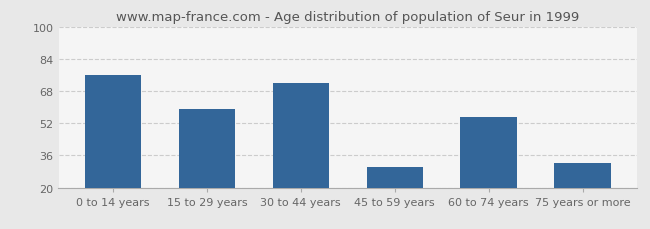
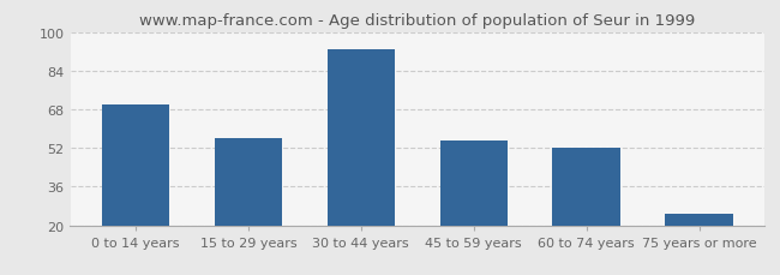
0 to 14 years: 76 -> 70
15 to 29 years: 59 -> 56
30 to 44 years: 72 -> 93
45 to 59 years: 30 -> 55
60 to 74 years: 55 -> 52
75 years or more: 32 -> 25
